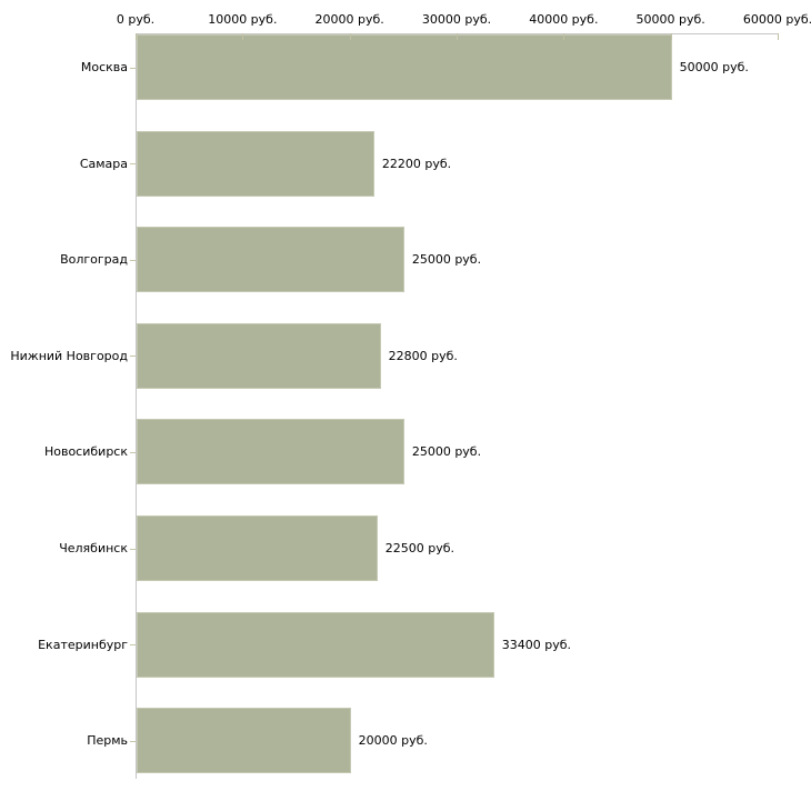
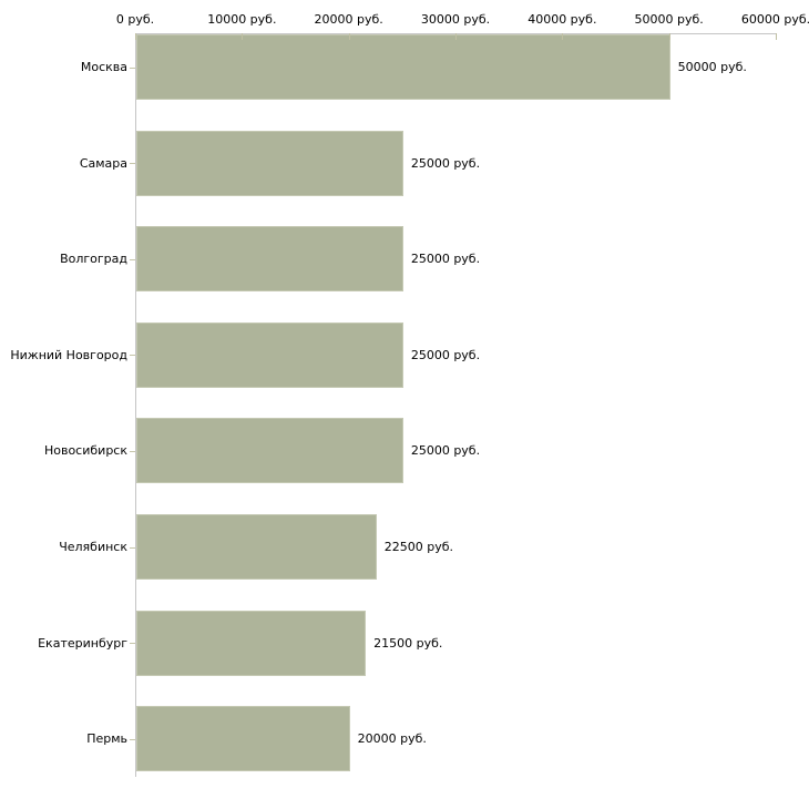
Самара: 22200 -> 25000
Нижний Новгород: 22800 -> 25000
Екатеринбург: 33400 -> 21500
